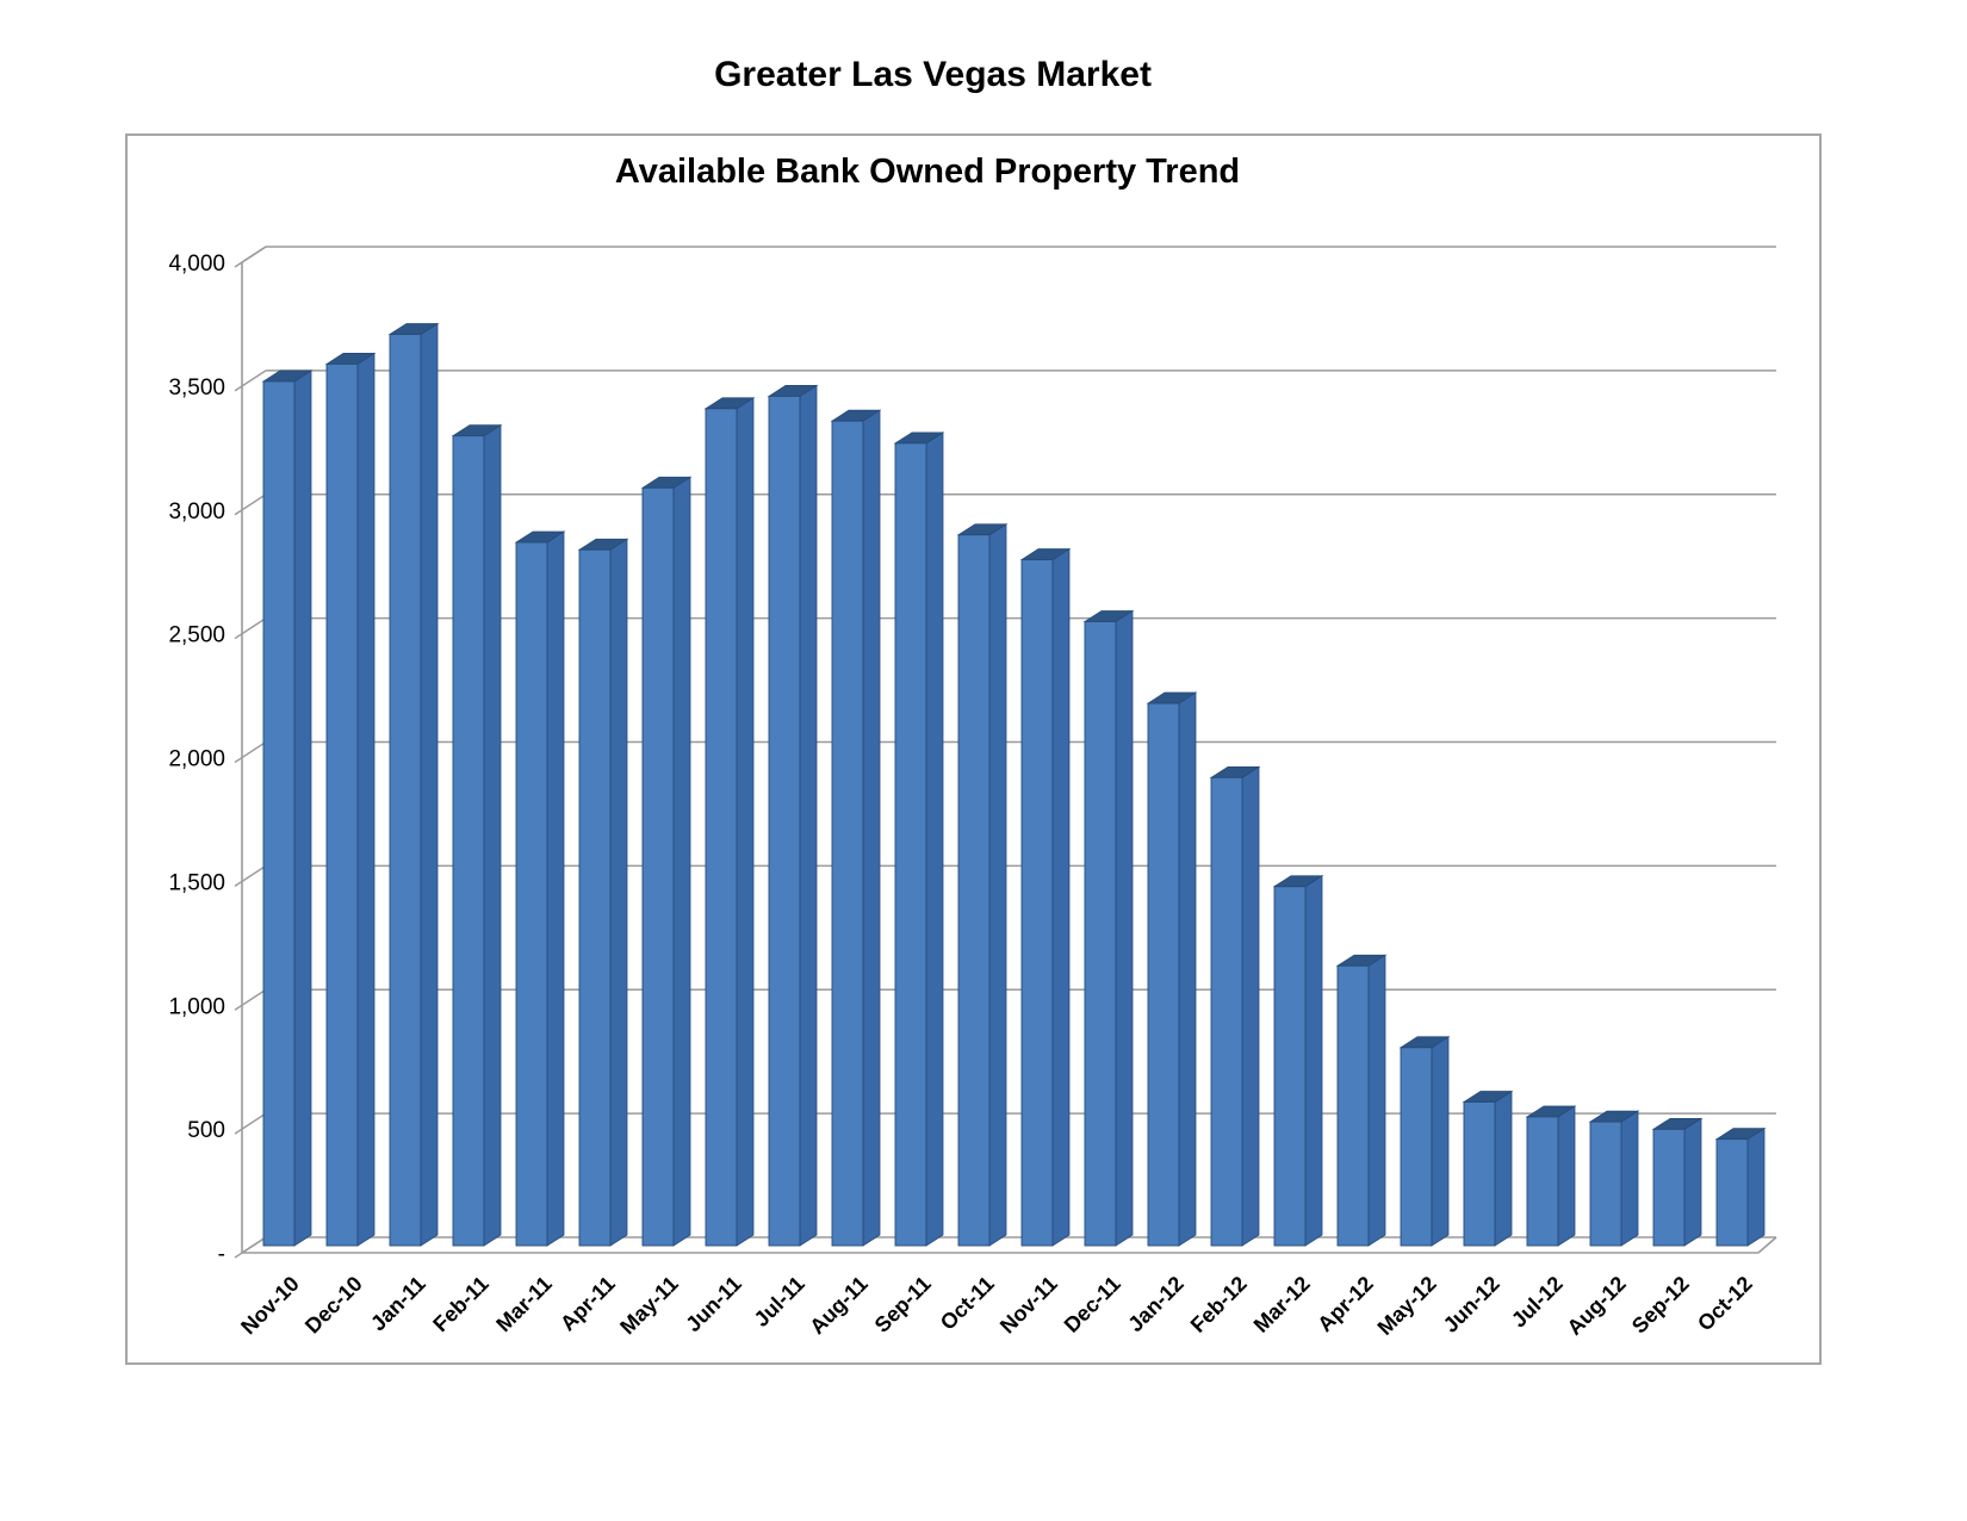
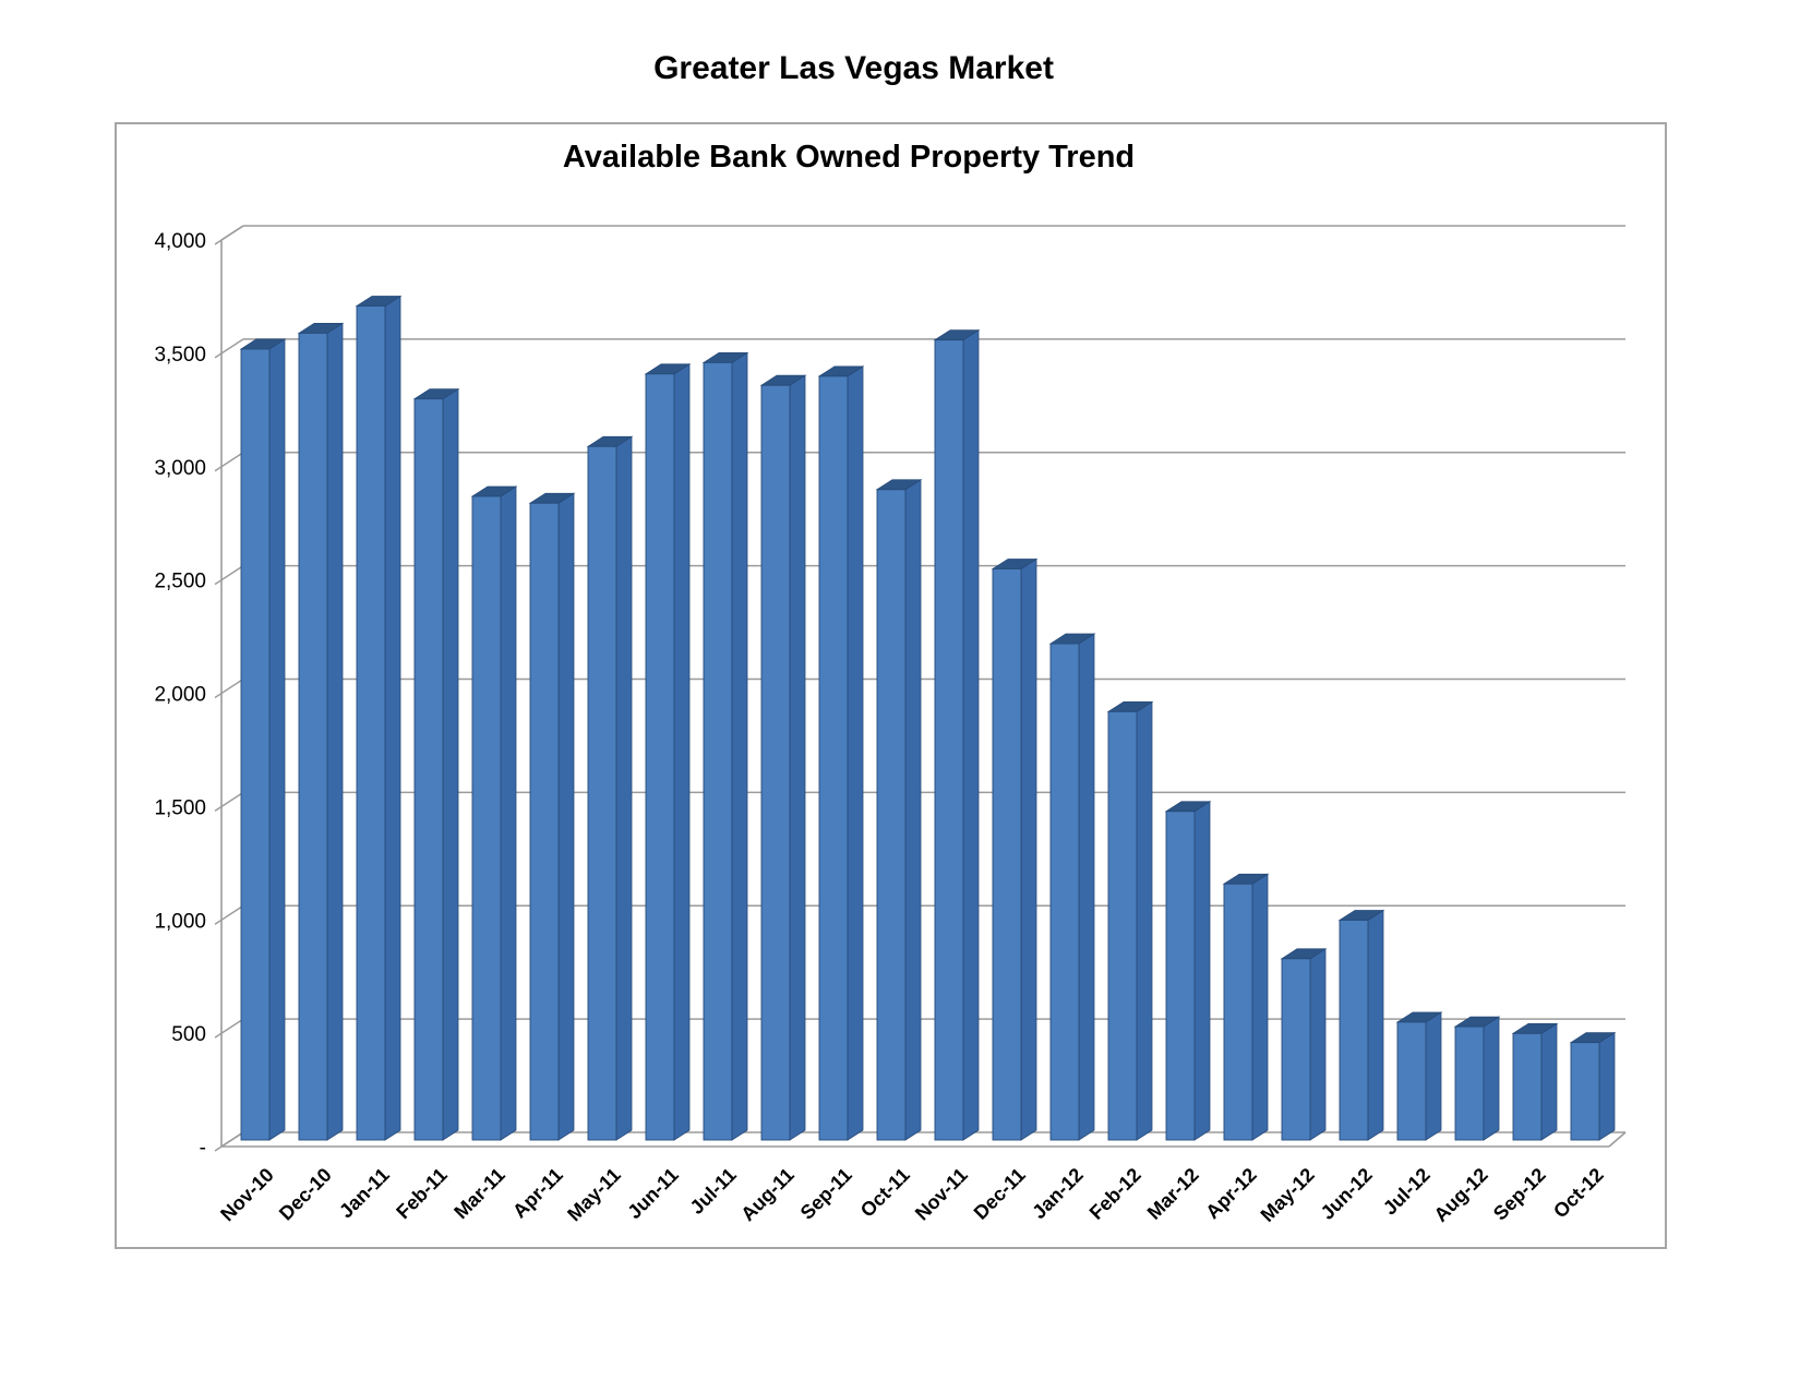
Sep-11: 3240 -> 3370
Nov-11: 2770 -> 3530
Jun-12: 580 -> 970
